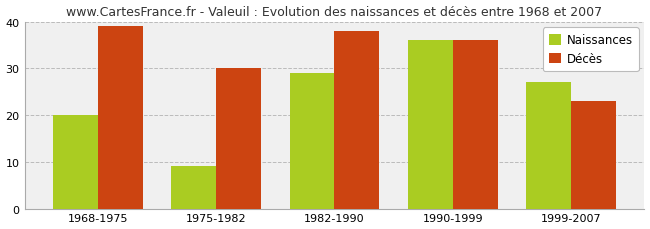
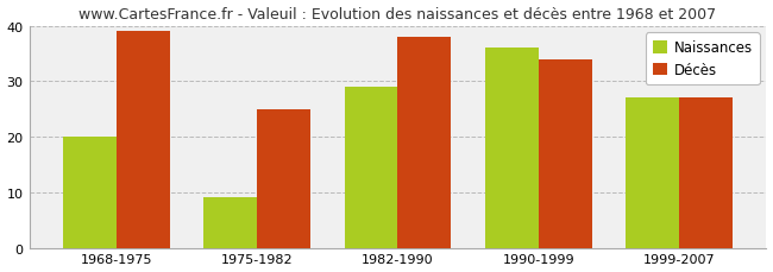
Décès/1975-1982: 30 -> 25
Décès/1990-1999: 36 -> 34
Décès/1999-2007: 23 -> 27
